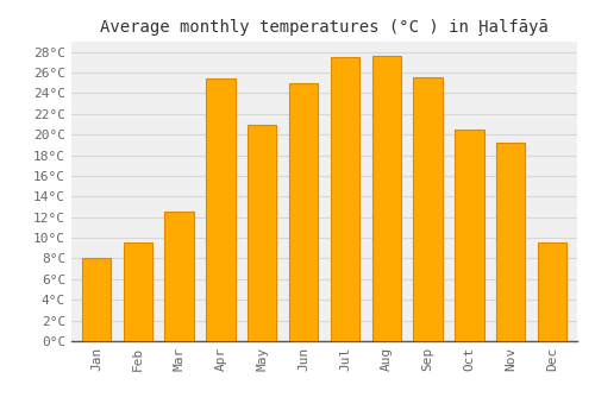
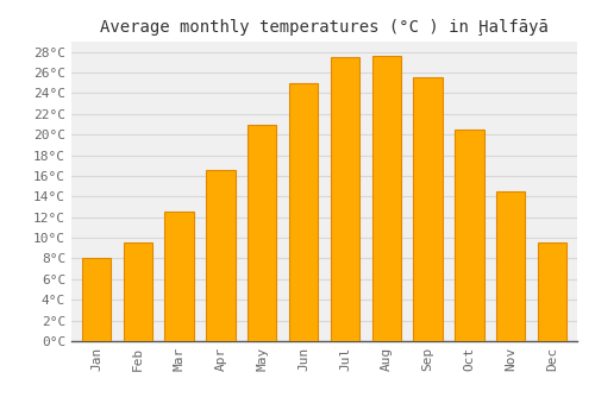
Apr: 25.4°C -> 16.6°C
Nov: 19.2°C -> 14.5°C
